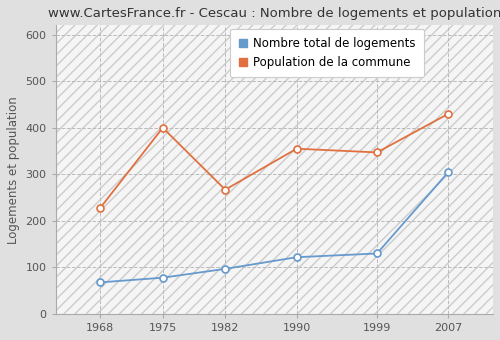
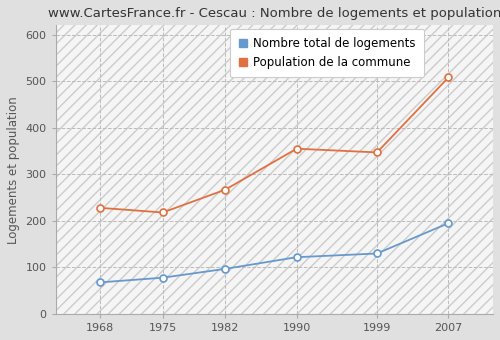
Population de la commune/1975: 400 -> 218
Nombre total de logements/2007: 305 -> 195
Population de la commune/2007: 430 -> 508
